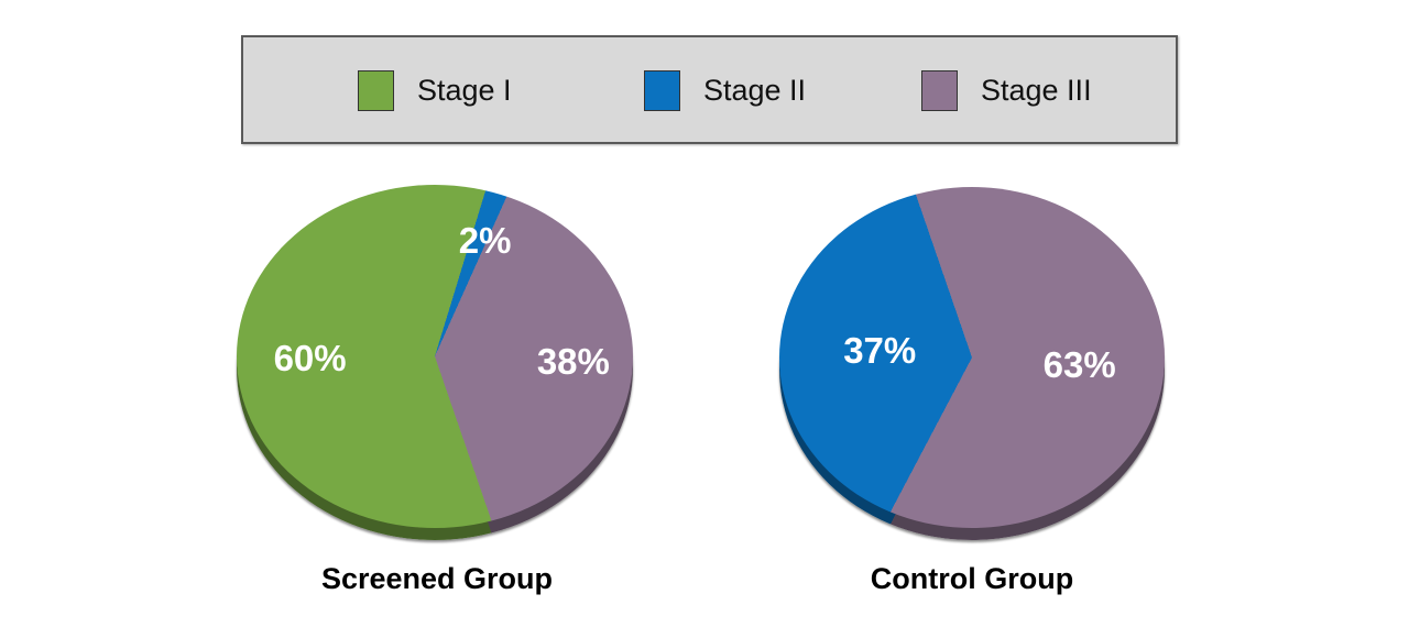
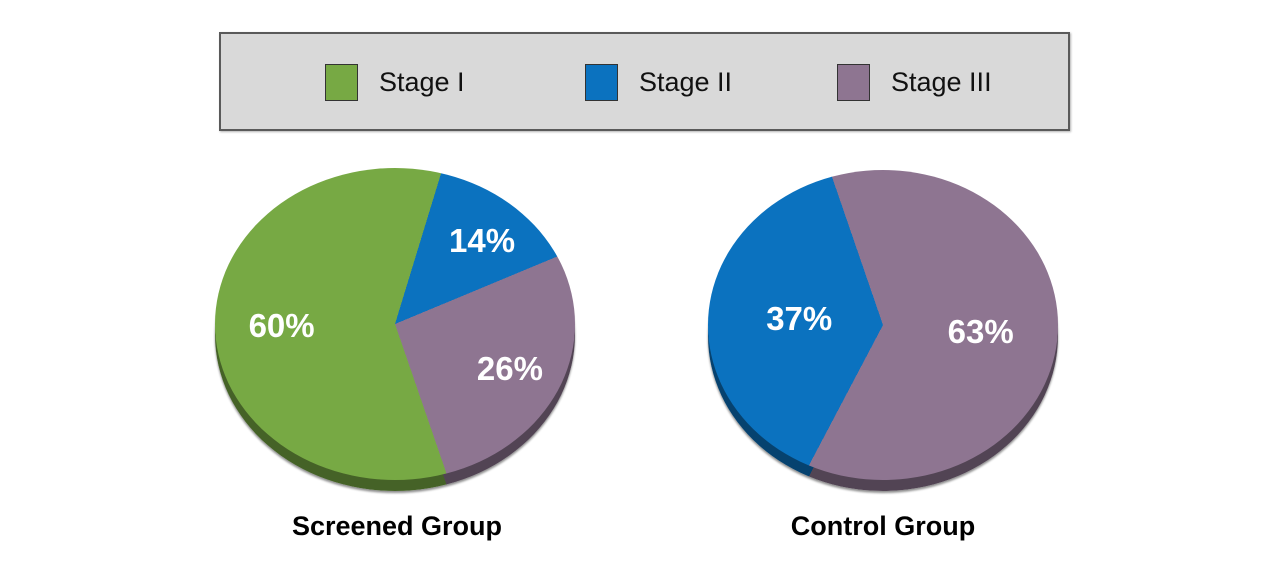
Screened Group/Stage II: 2% -> 14%
Screened Group/Stage III: 38% -> 26%
